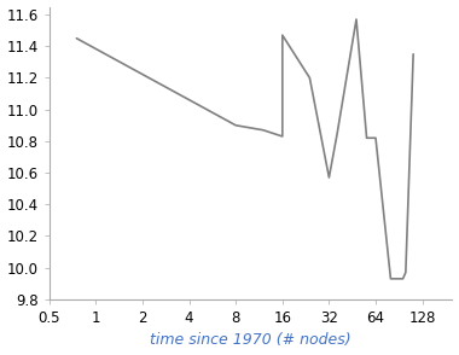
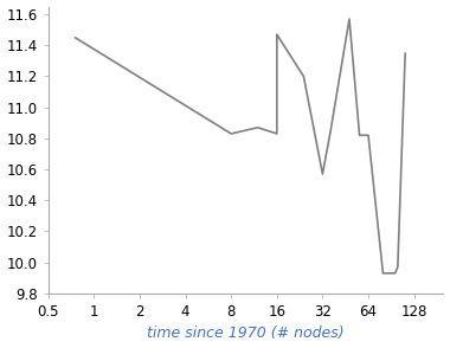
8: 10.90 -> 10.83
